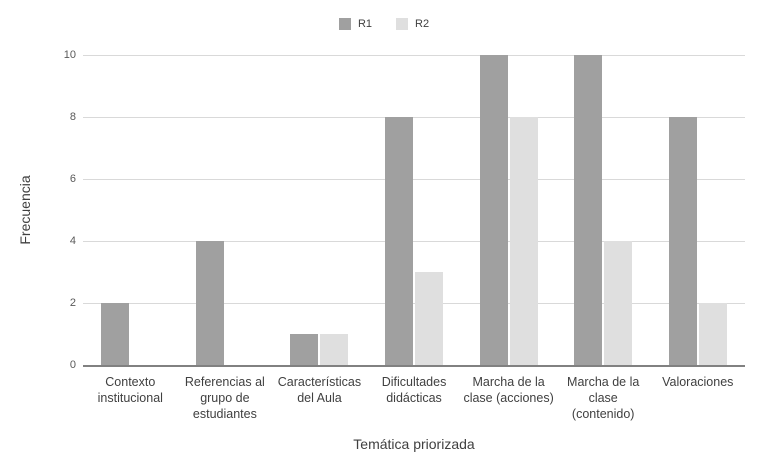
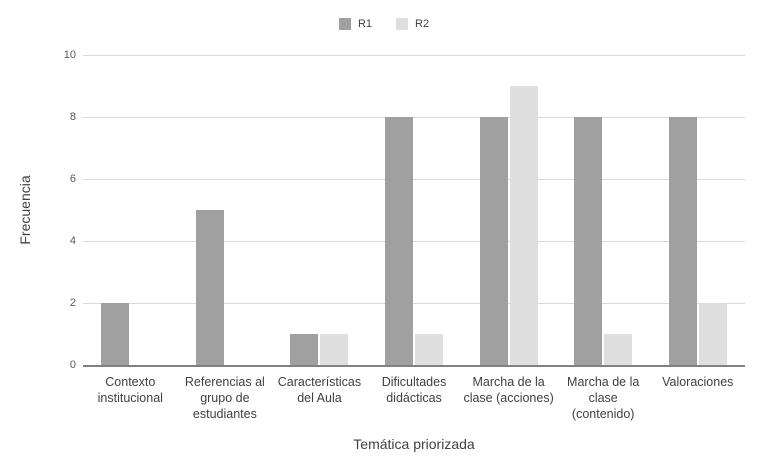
R1/Referencias al grupo de estudiantes: 4 -> 5
R2/Dificultades didácticas: 3 -> 1
R1/Marcha de la clase (acciones): 10 -> 8
R2/Marcha de la clase (acciones): 8 -> 9
R1/Marcha de la clase (contenido): 10 -> 8
R2/Marcha de la clase (contenido): 4 -> 1
